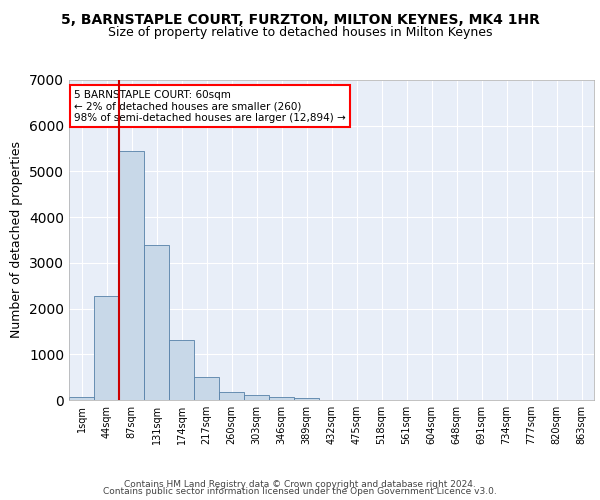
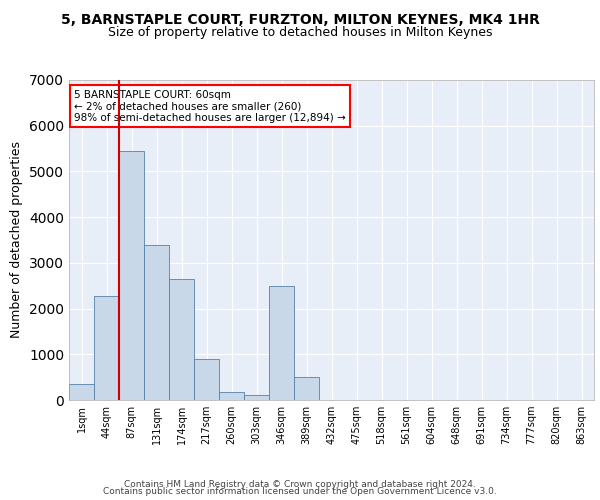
1sqm: 80 -> 350
174sqm: 1310 -> 2650
217sqm: 500 -> 900
346sqm: 60 -> 2500
389sqm: 50 -> 500
